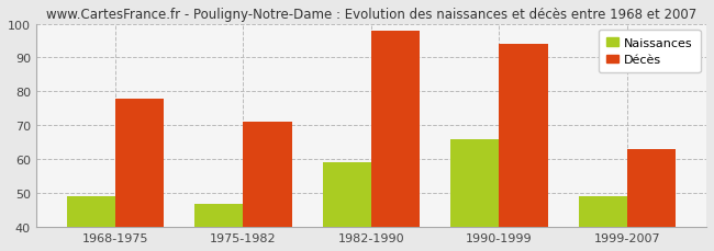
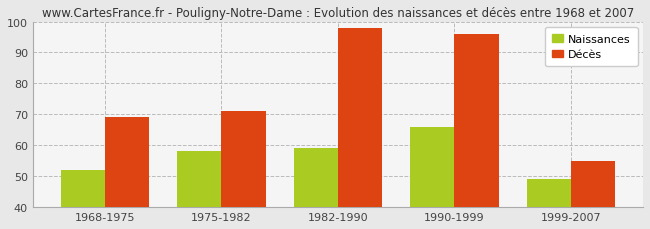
Naissances/1968-1975: 49 -> 52
Décès/1968-1975: 78 -> 69
Naissances/1975-1982: 47 -> 58
Décès/1990-1999: 94 -> 96
Décès/1999-2007: 63 -> 55
